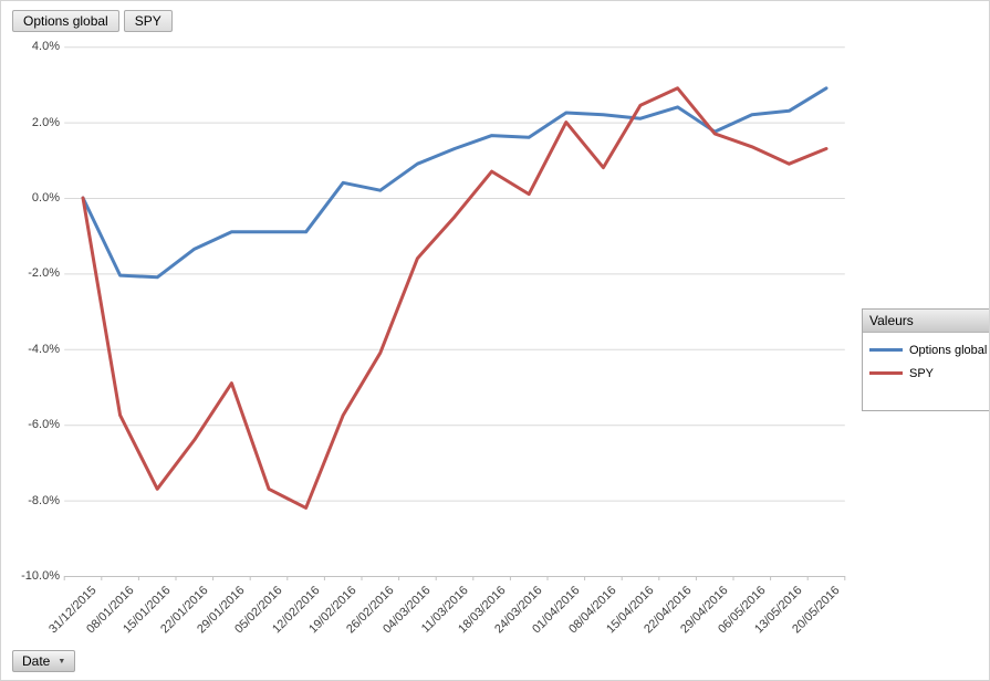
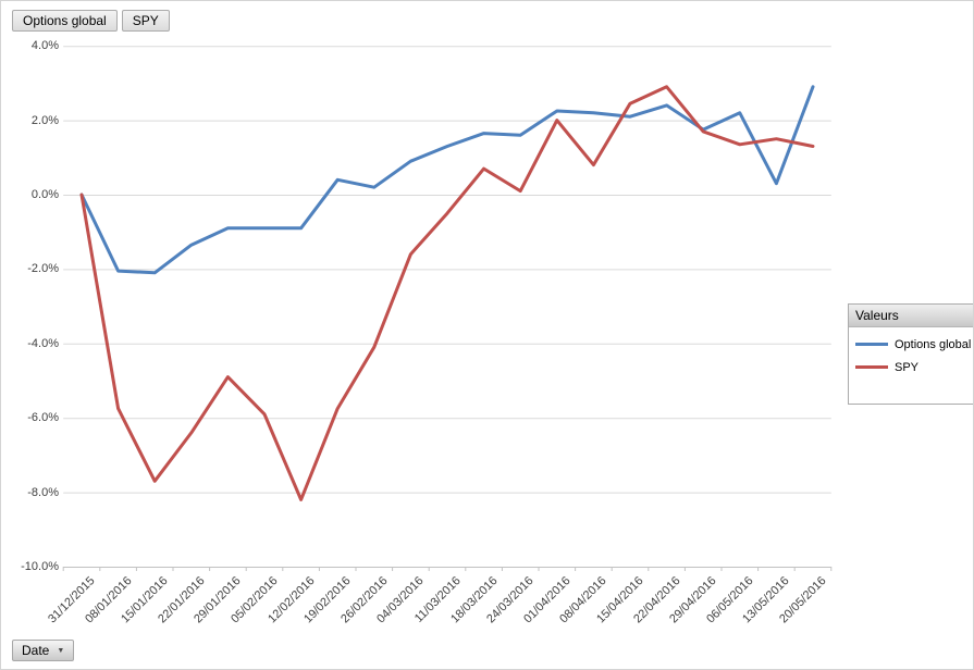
SPY/05/02/2016: -7.7% -> -5.9%
Options global/13/05/2016: 2.3% -> 0.3%
SPY/13/05/2016: 0.9% -> 1.5%
